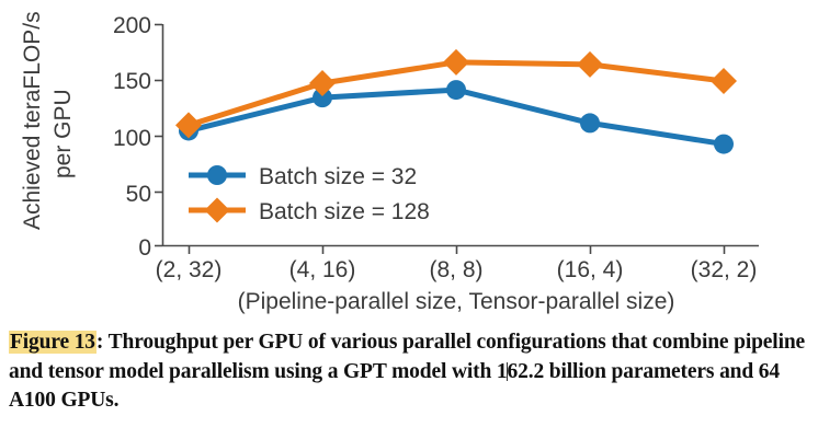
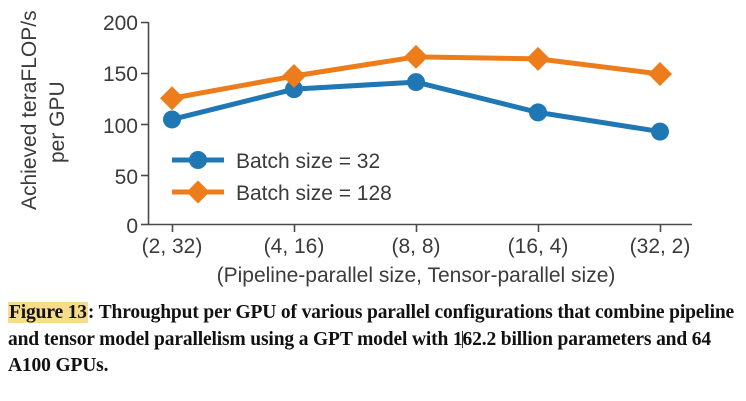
Batch size = 128/(2, 32): 109 -> 125
